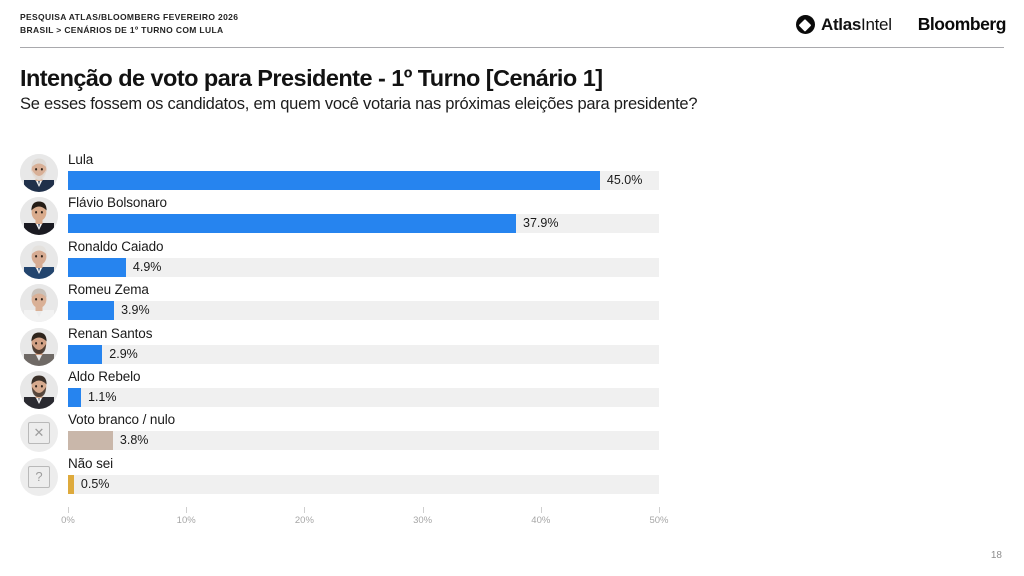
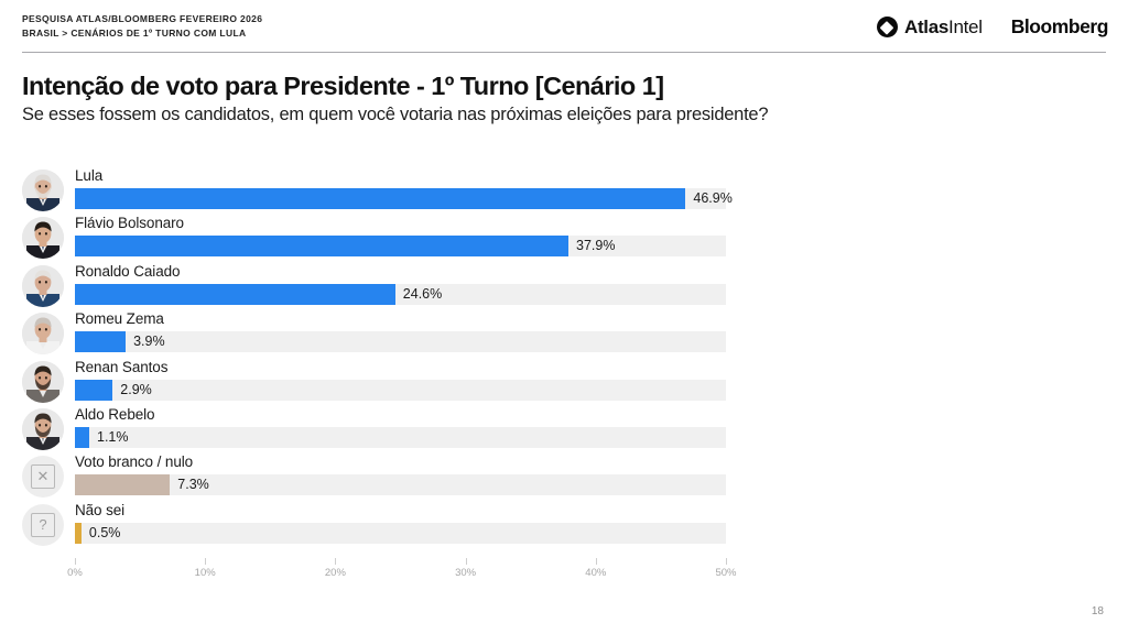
Lula: 45.0% -> 46.9%
Ronaldo Caiado: 4.9% -> 24.6%
Voto branco / nulo: 3.8% -> 7.3%
